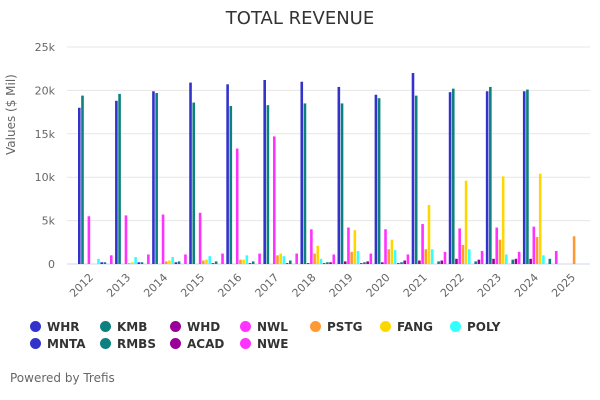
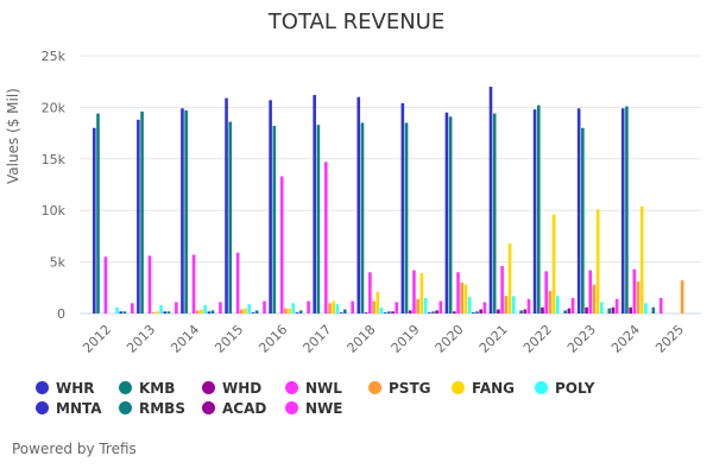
PSTG/2020: 2k -> 3k
KMB/2023: 20k -> 18k
